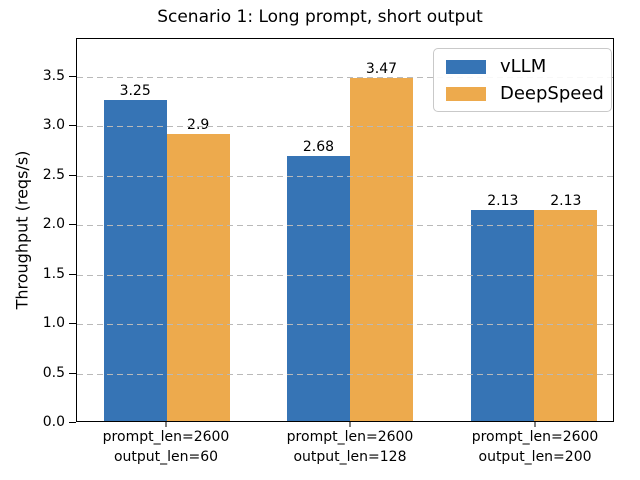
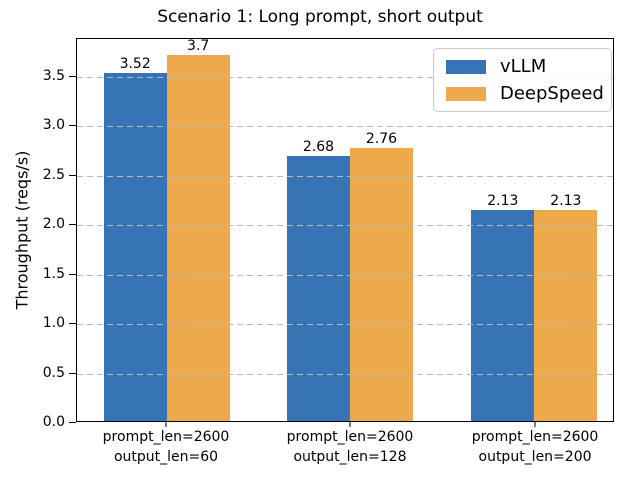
vLLM/prompt_len=2600 output_len=60: 3.25 -> 3.52
DeepSpeed/prompt_len=2600 output_len=60: 2.9 -> 3.7
DeepSpeed/prompt_len=2600 output_len=128: 3.47 -> 2.76
